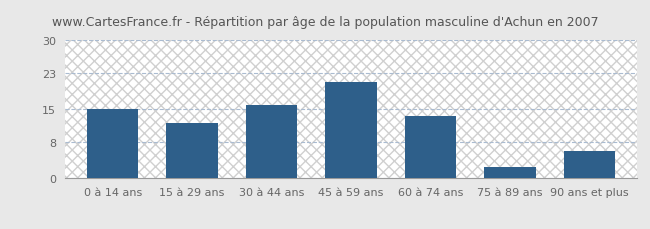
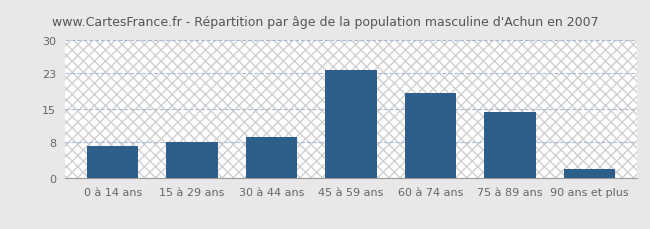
0 à 14 ans: 15.0 -> 7.0
15 à 29 ans: 12.0 -> 8.0
30 à 44 ans: 16.0 -> 9.0
45 à 59 ans: 21.0 -> 23.5
60 à 74 ans: 13.5 -> 18.5
75 à 89 ans: 2.5 -> 14.5
90 ans et plus: 6.0 -> 2.0
